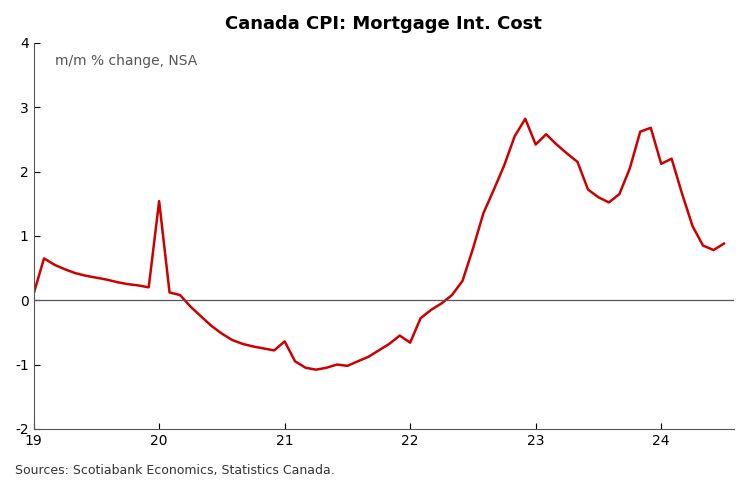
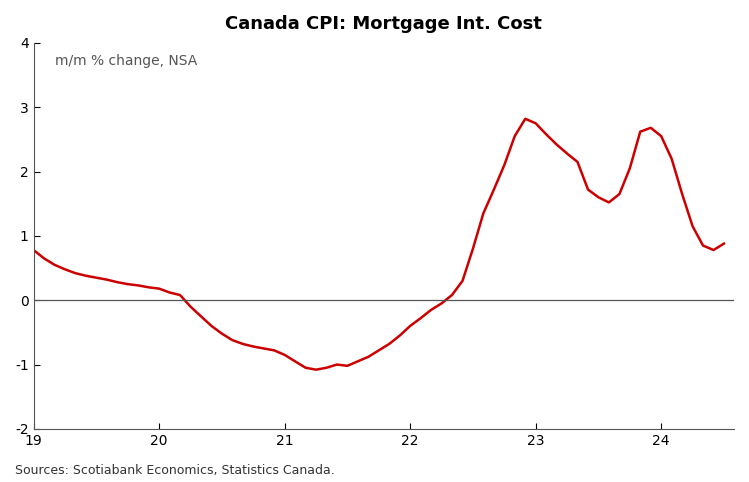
19: 0.10 -> 0.78
20: 1.54 -> 0.18
21: -0.64 -> -0.85
22: -0.66 -> -0.40
23: 2.42 -> 2.75
24: 2.12 -> 2.55
